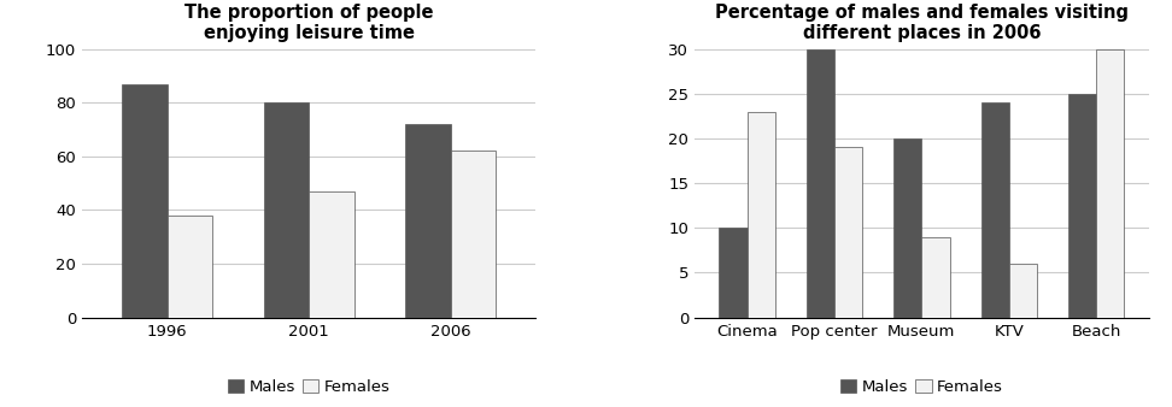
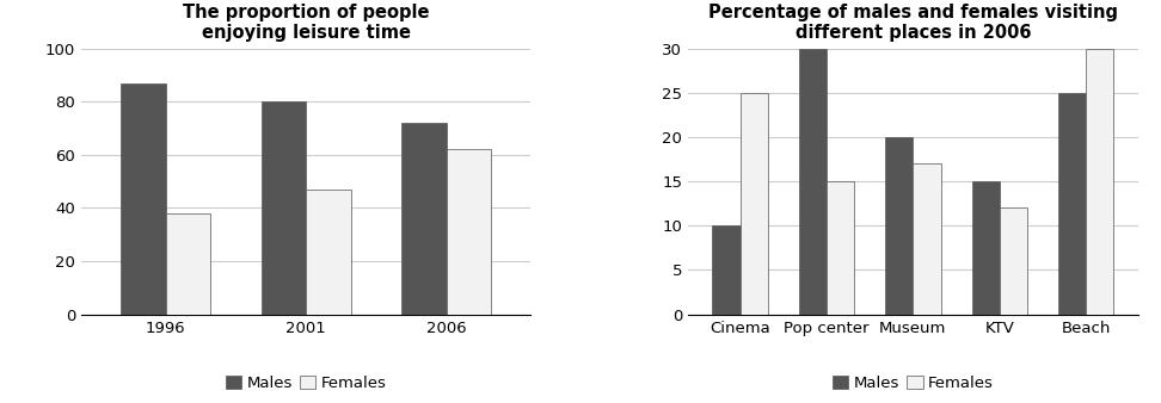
Females/Cinema: 23 -> 25
Females/Pop center: 19 -> 15
Females/Museum: 9 -> 17
Males/KTV: 24 -> 15
Females/KTV: 6 -> 12
